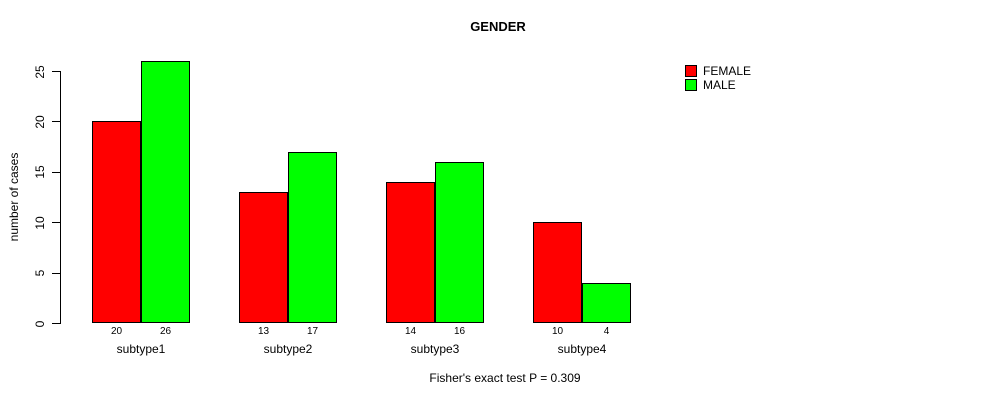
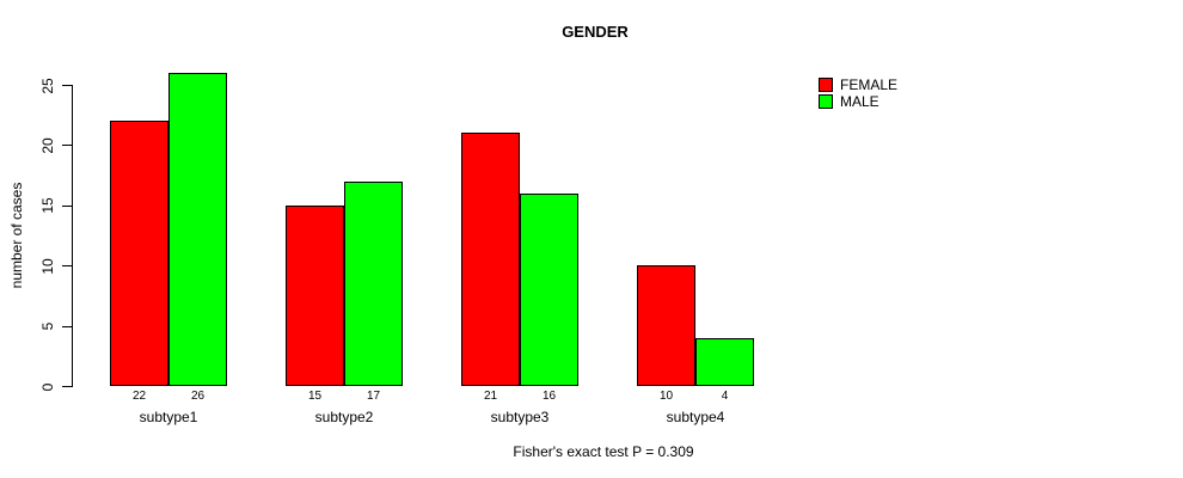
FEMALE/subtype1: 20 -> 22
FEMALE/subtype2: 13 -> 15
FEMALE/subtype3: 14 -> 21
